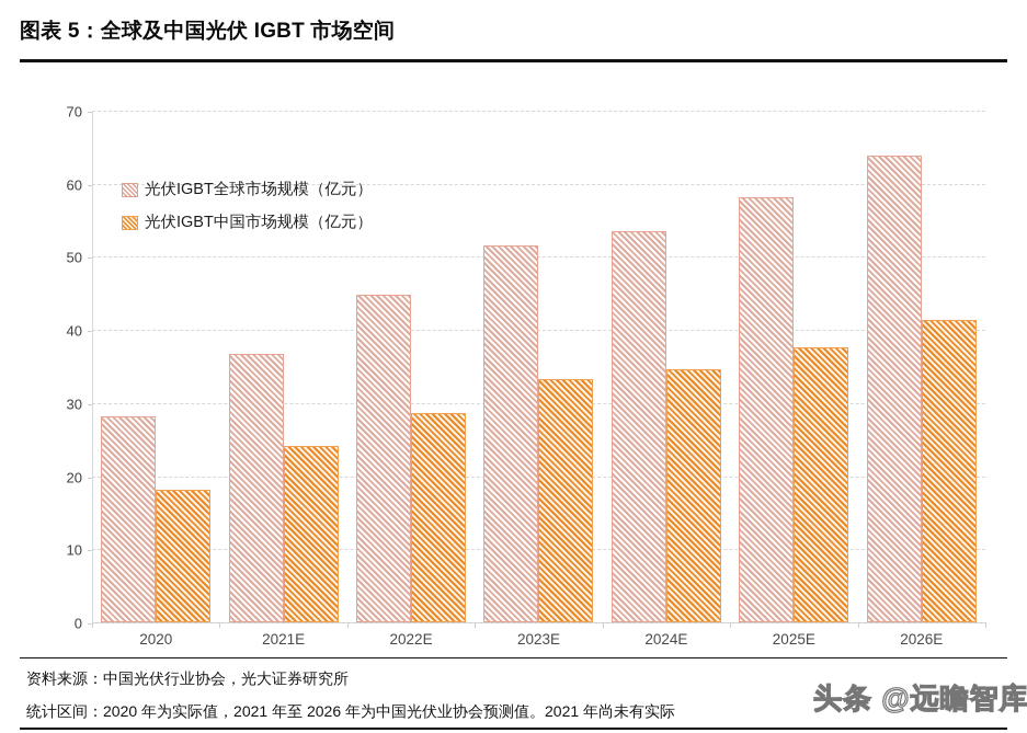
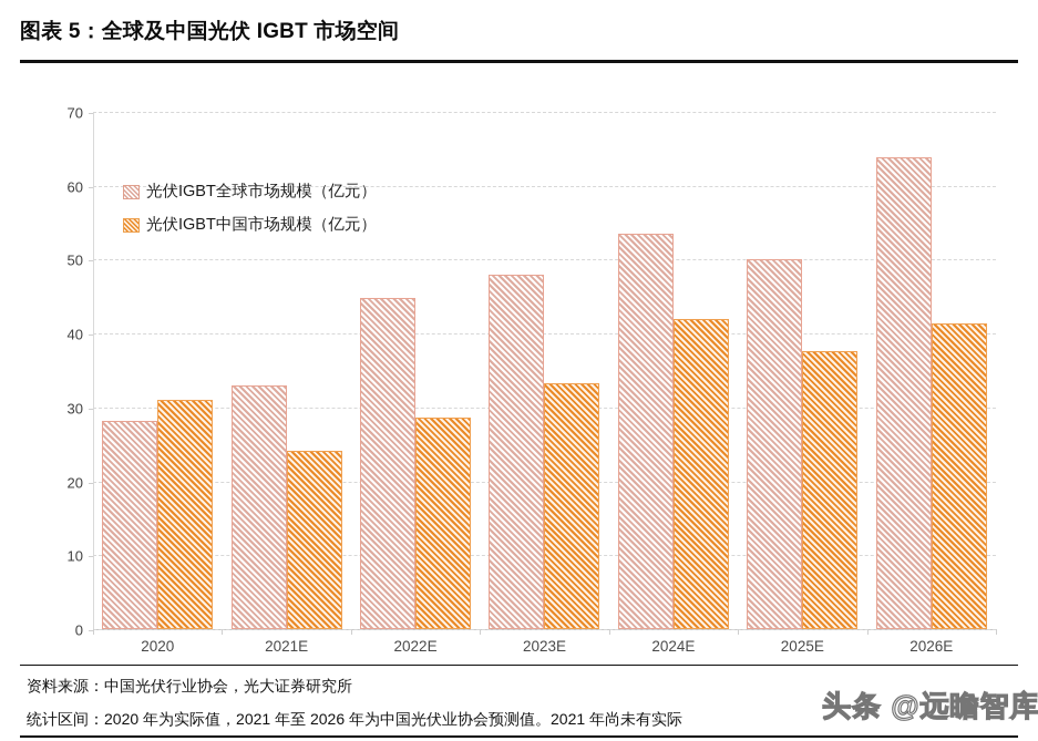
光伏IGBT中国市场规模（亿元）/2020: 18 -> 31
光伏IGBT全球市场规模（亿元）/2021E: 37 -> 33
光伏IGBT全球市场规模（亿元）/2023E: 52 -> 48
光伏IGBT中国市场规模（亿元）/2024E: 35 -> 42
光伏IGBT全球市场规模（亿元）/2025E: 58 -> 50
